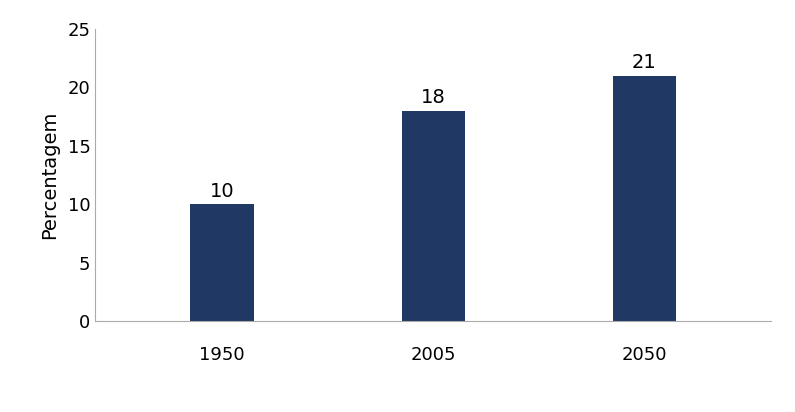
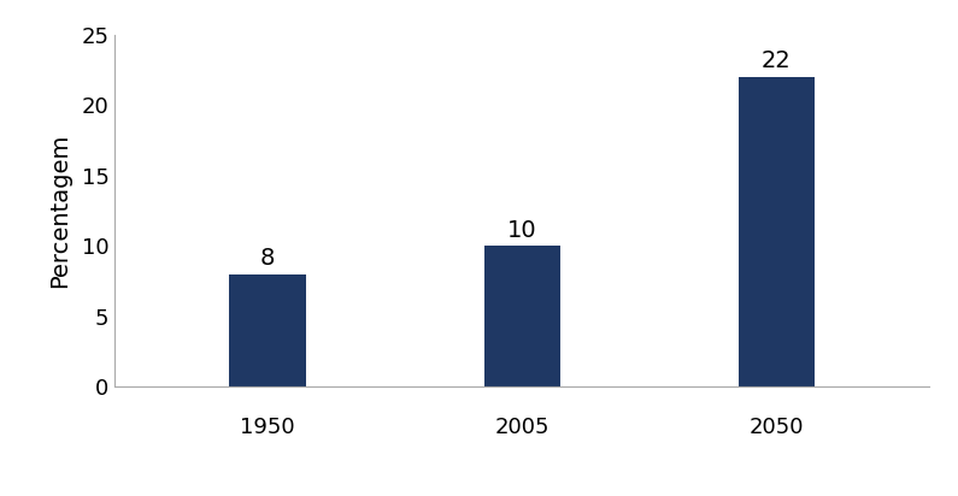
1950: 10 -> 8
2005: 18 -> 10
2050: 21 -> 22
